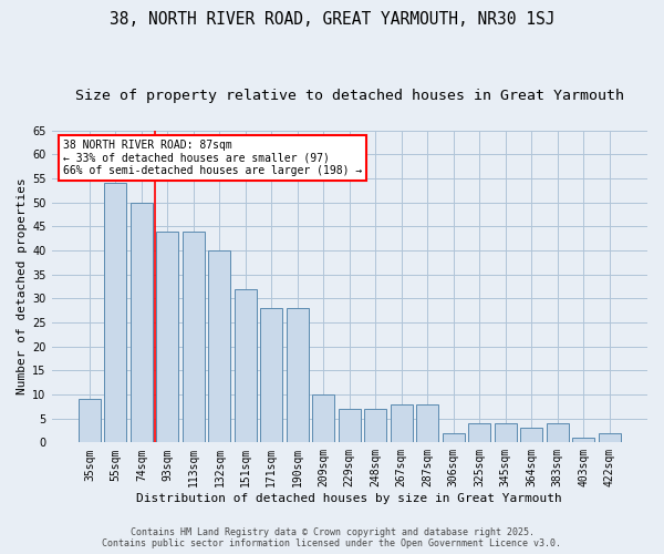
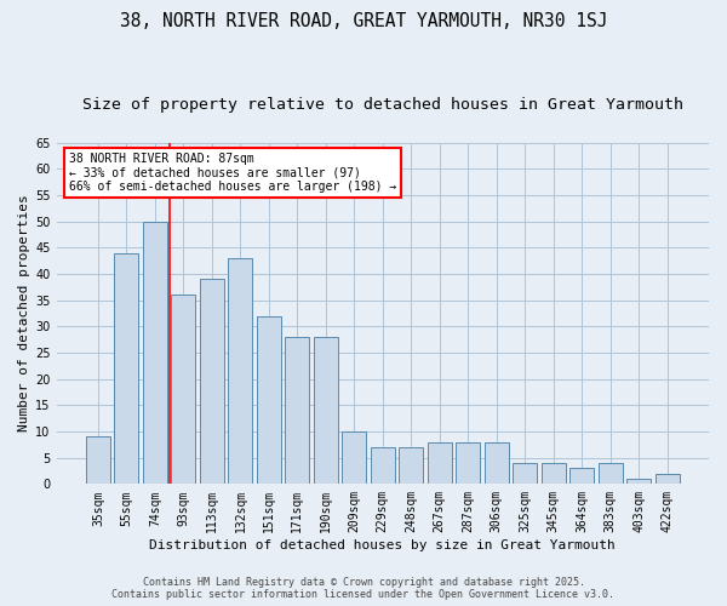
55sqm: 54 -> 44
93sqm: 44 -> 36
113sqm: 44 -> 39
132sqm: 40 -> 43
306sqm: 2 -> 8
